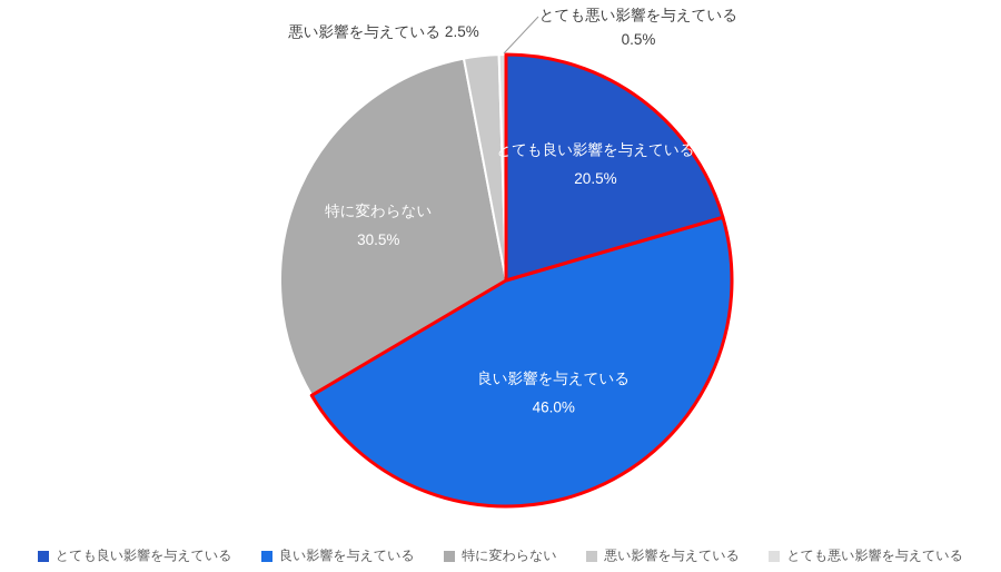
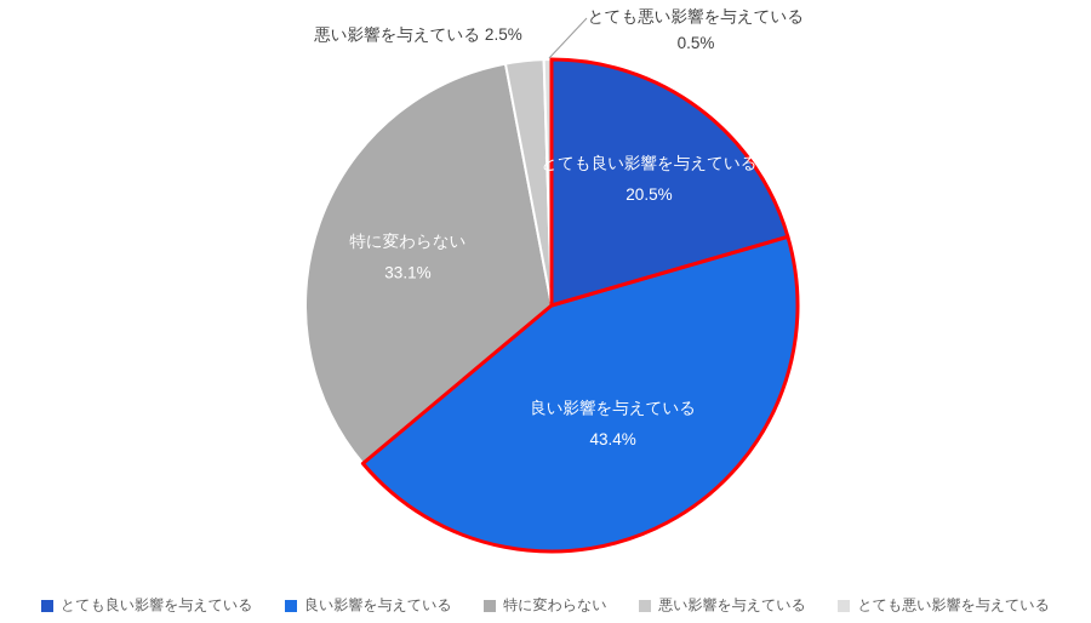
良い影響を与えている: 46.0% -> 43.4%
特に変わらない: 30.5% -> 33.1%
